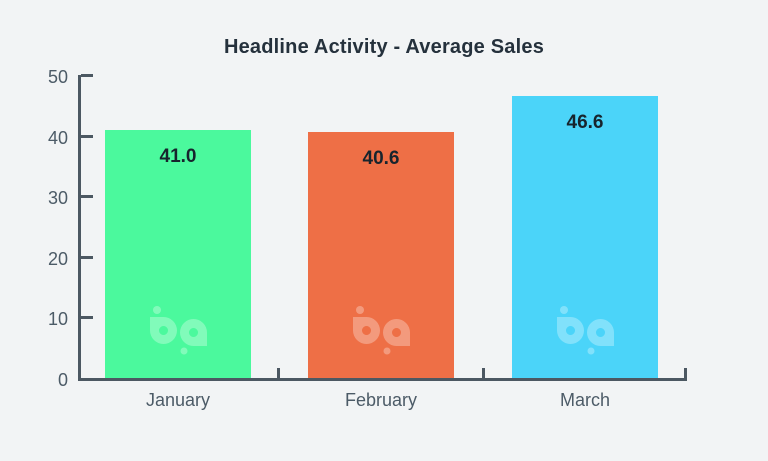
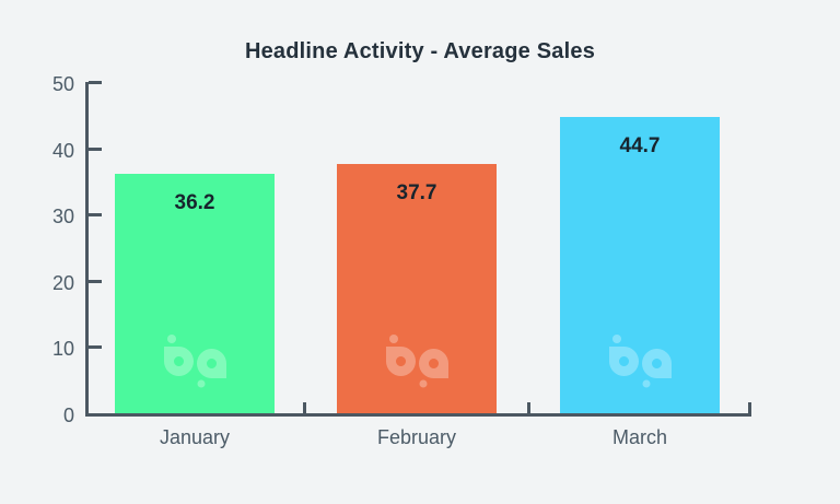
January: 41.0 -> 36.2
February: 40.6 -> 37.7
March: 46.6 -> 44.7
